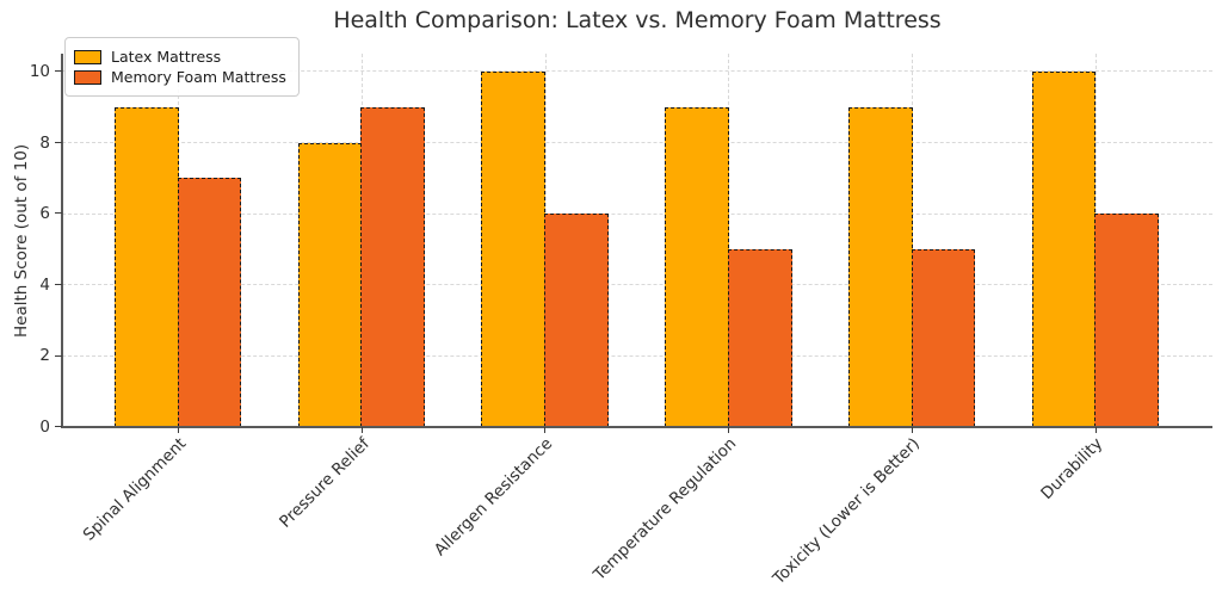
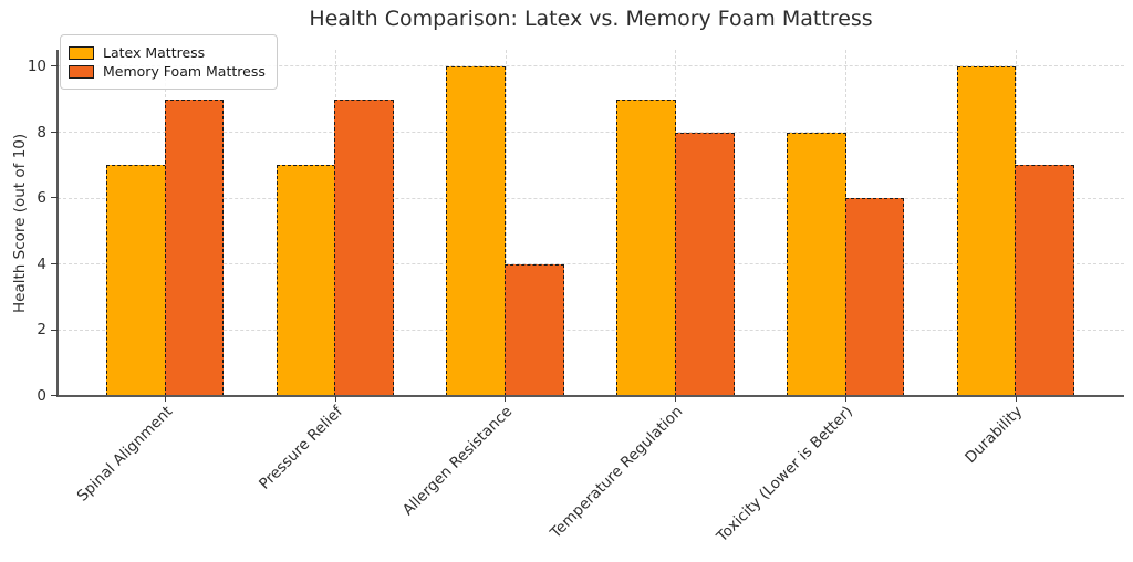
Latex Mattress/Spinal Alignment: 9 -> 7
Memory Foam Mattress/Spinal Alignment: 7 -> 9
Latex Mattress/Pressure Relief: 8 -> 7
Memory Foam Mattress/Allergen Resistance: 6 -> 4
Memory Foam Mattress/Temperature Regulation: 5 -> 8
Latex Mattress/Toxicity (Lower is Better): 9 -> 8
Memory Foam Mattress/Toxicity (Lower is Better): 5 -> 6
Memory Foam Mattress/Durability: 6 -> 7
